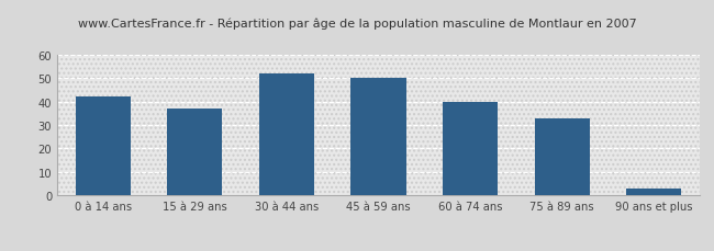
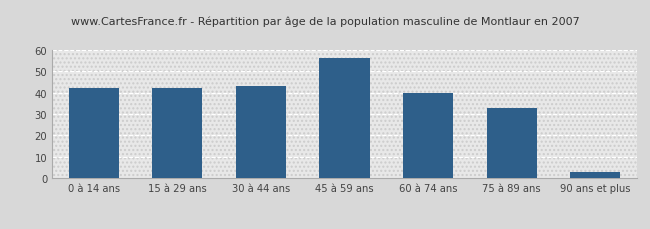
15 à 29 ans: 37 -> 42
30 à 44 ans: 52 -> 43
45 à 59 ans: 50 -> 56
